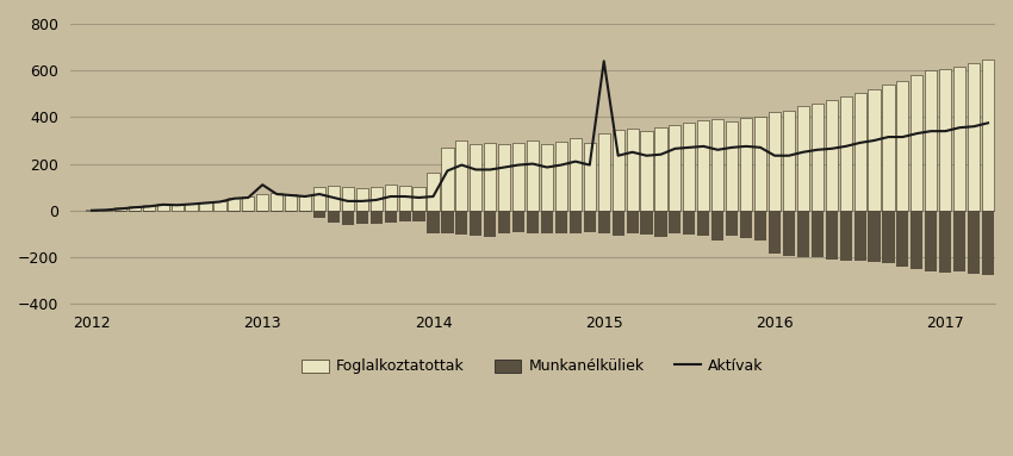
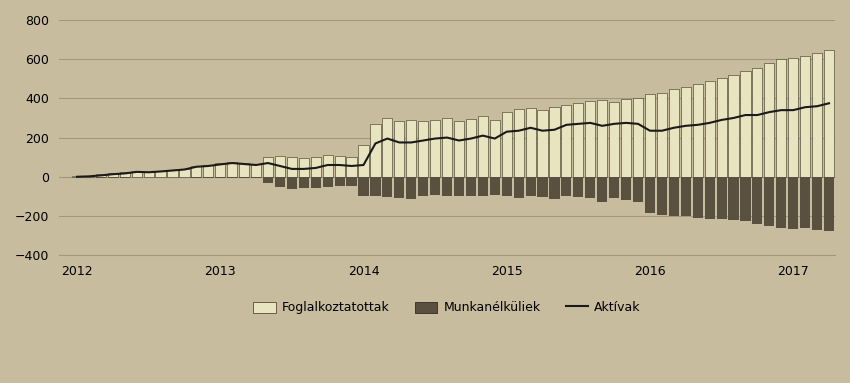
Aktívak/2013: 110 -> 60
Aktívak/2015: 640 -> 230
